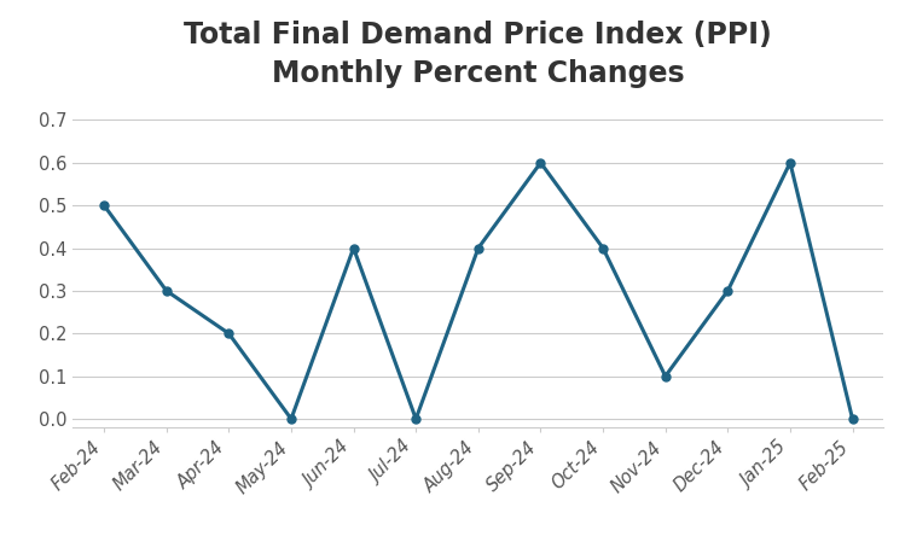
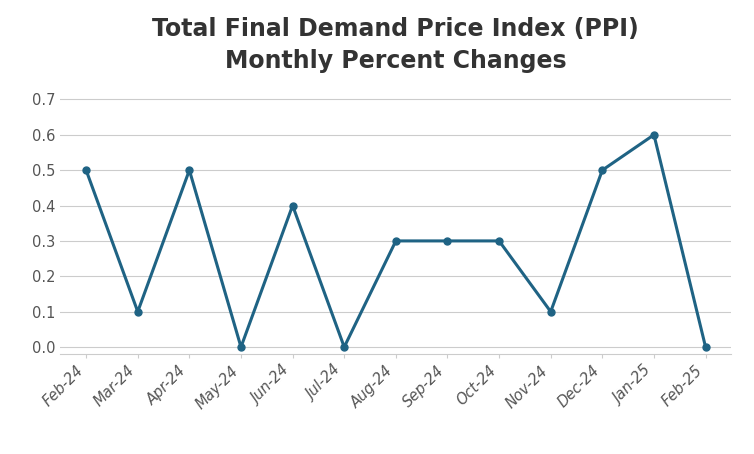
Mar-24: 0.3 -> 0.1
Apr-24: 0.2 -> 0.5
Aug-24: 0.4 -> 0.3
Sep-24: 0.6 -> 0.3
Oct-24: 0.4 -> 0.3
Dec-24: 0.3 -> 0.5
